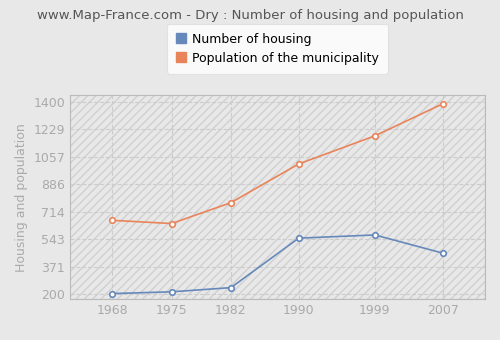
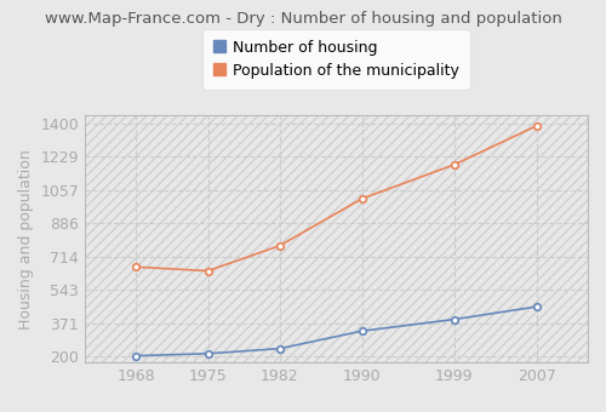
Number of housing/1990: 550 -> 330
Number of housing/1999: 570 -> 390
